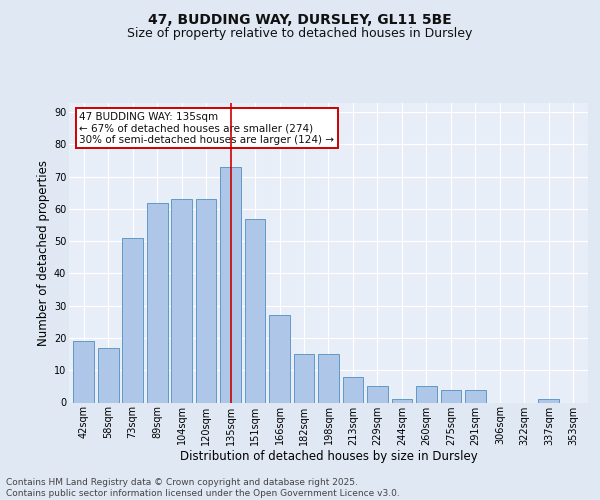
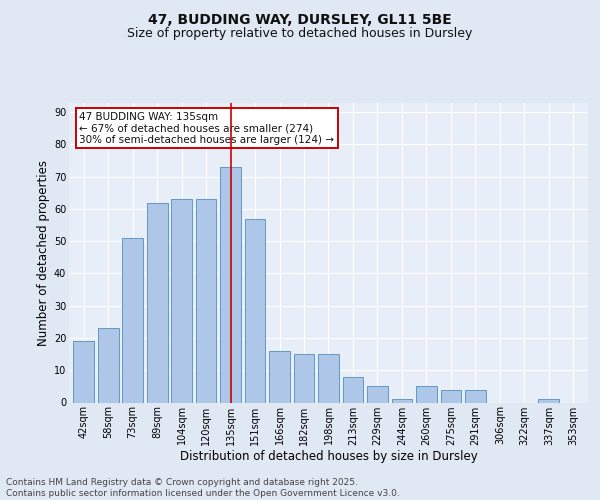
58sqm: 17 -> 23
166sqm: 27 -> 16
